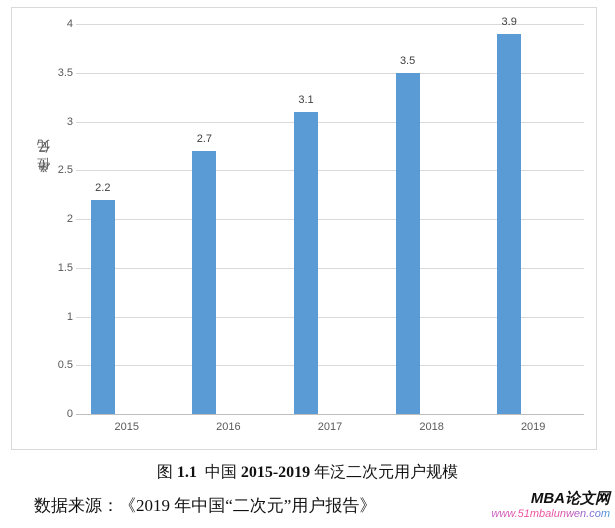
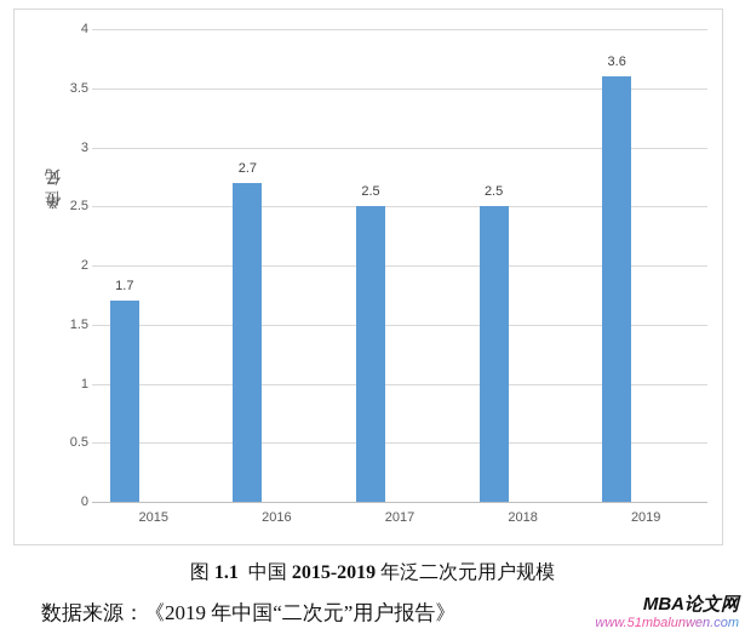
2015: 2.2 -> 1.7
2017: 3.1 -> 2.5
2018: 3.5 -> 2.5
2019: 3.9 -> 3.6
